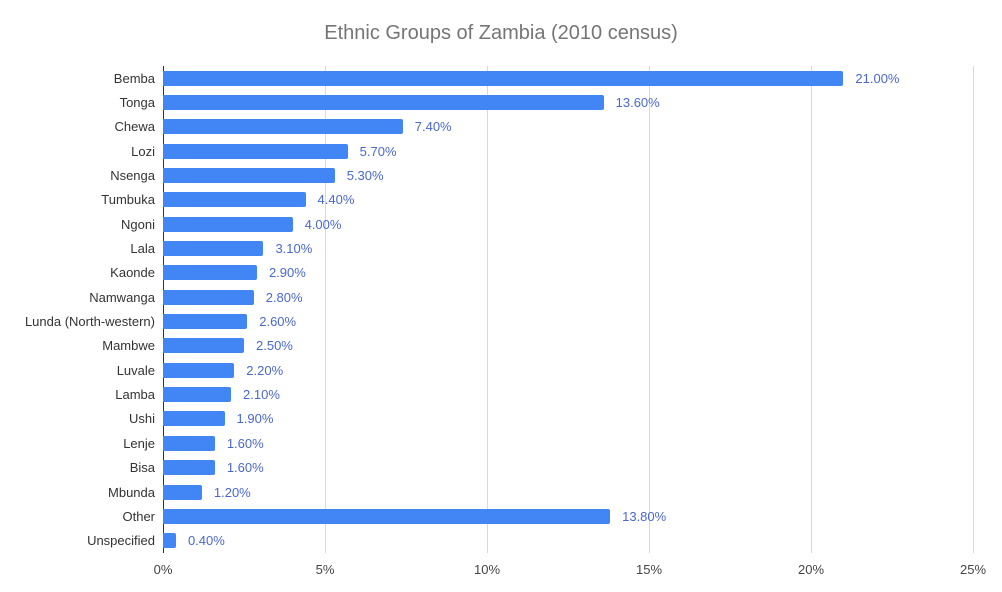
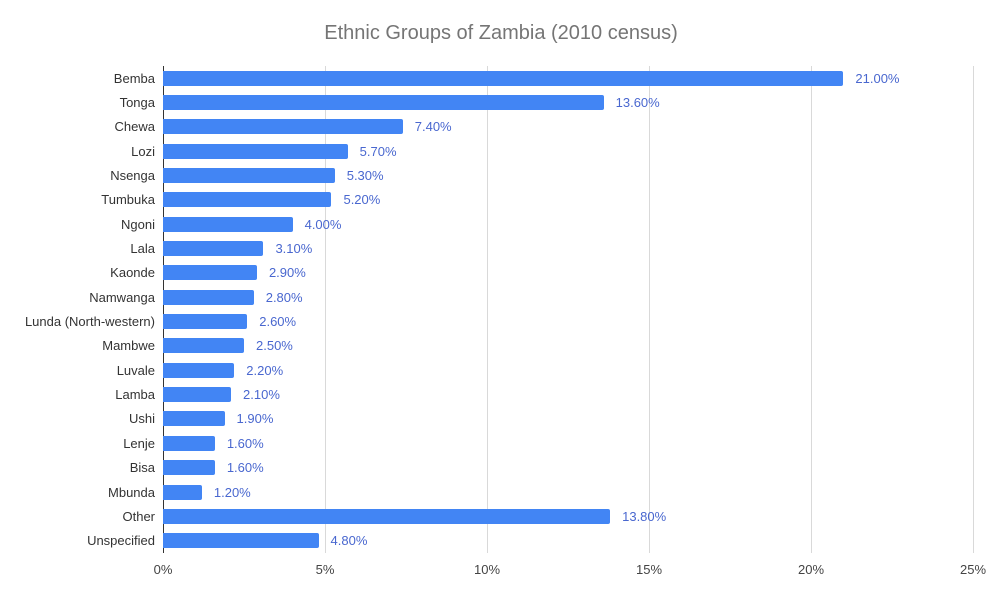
Tumbuka: 4.40% -> 5.20%
Unspecified: 0.40% -> 4.80%
